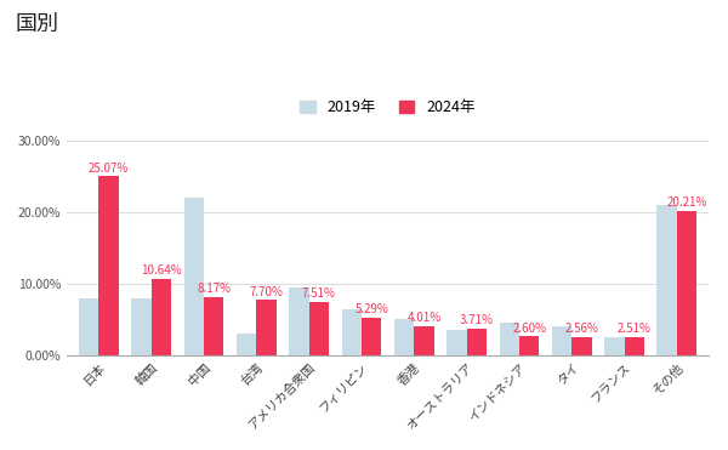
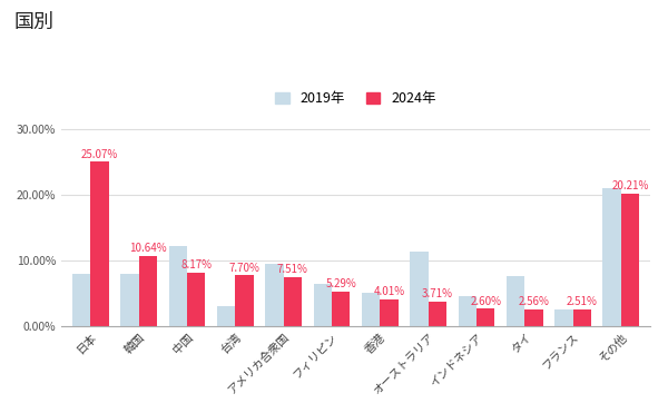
2019年/中国: 22.0% -> 12.2%
2019年/オーストラリア: 3.5% -> 11.4%
2019年/タイ: 4.0% -> 7.6%
